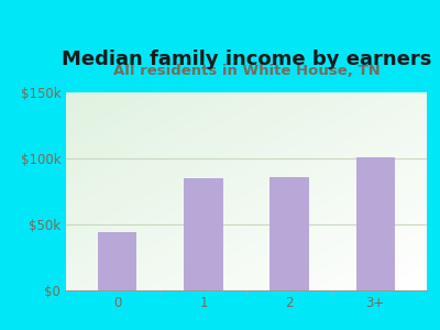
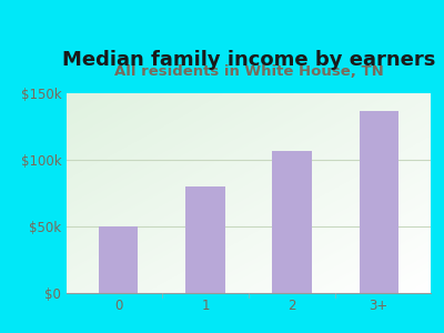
0: $44k -> $50k
1: $85k -> $80k
2: $86k -> $107k
3+: $101k -> $137k
